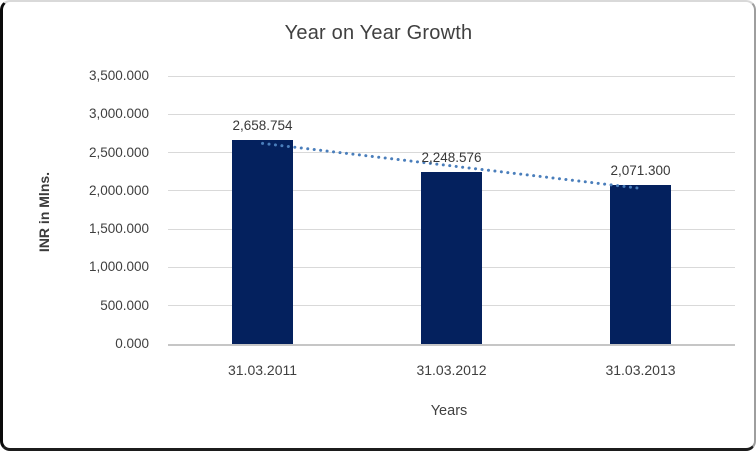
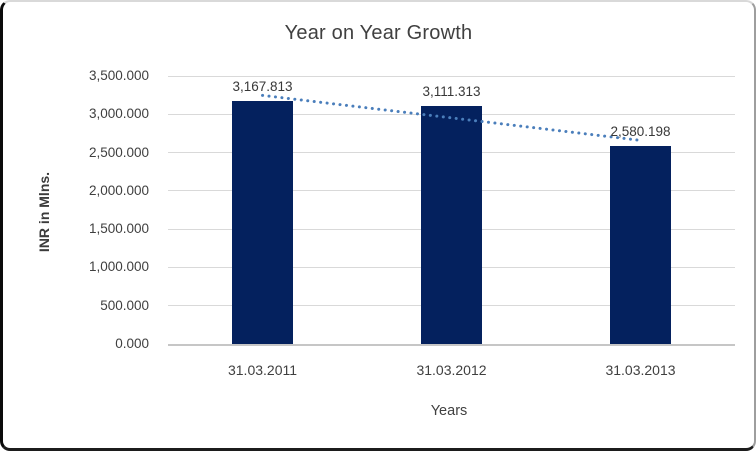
31.03.2011: 2,658.754 -> 3,167.813
31.03.2012: 2,248.576 -> 3,111.313
31.03.2013: 2,071.300 -> 2,580.198
